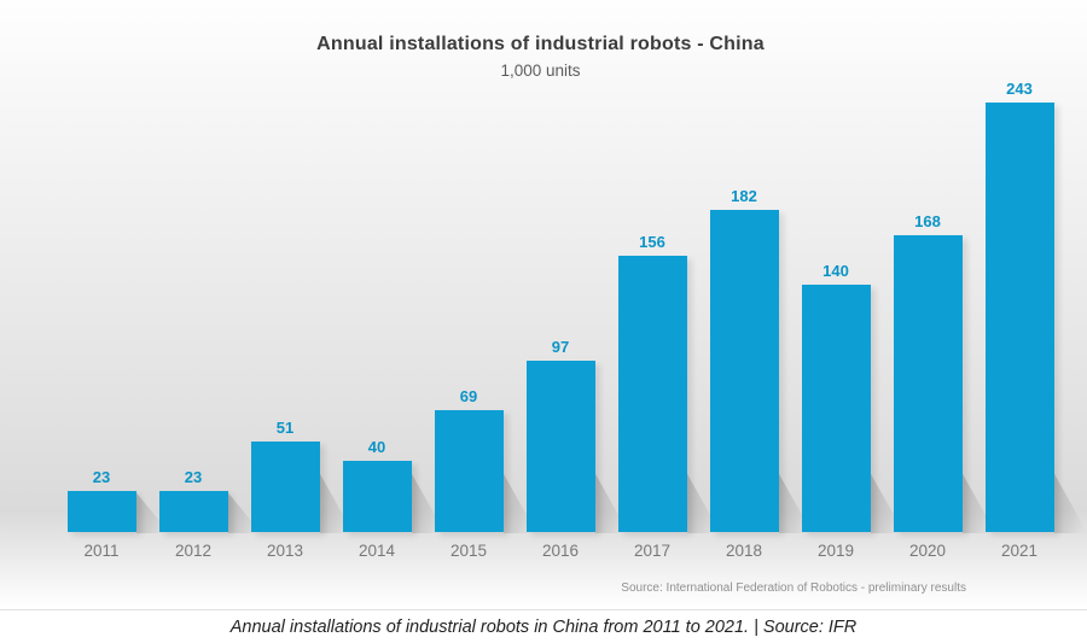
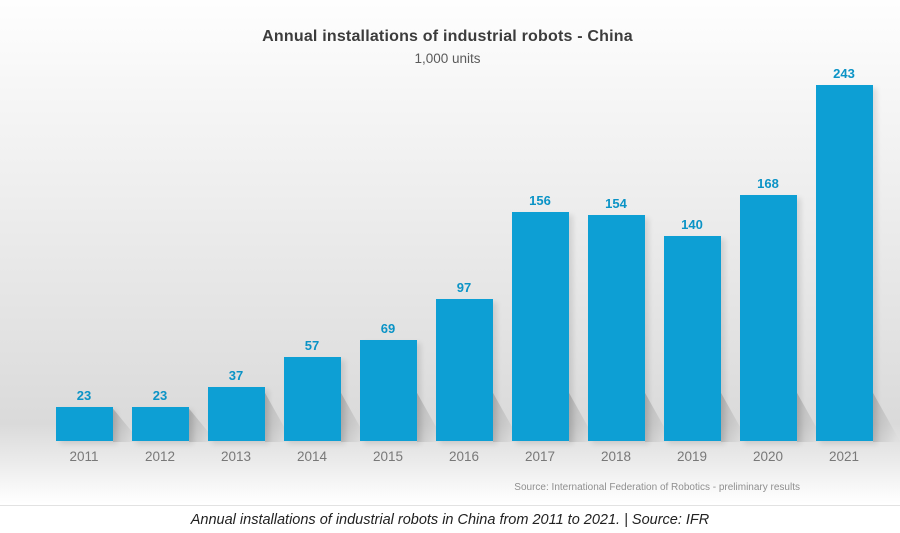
2013: 51 -> 37
2014: 40 -> 57
2018: 182 -> 154
